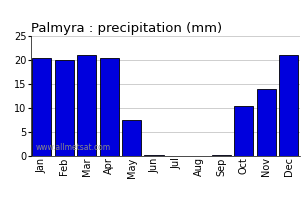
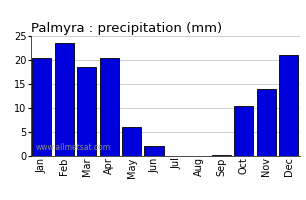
Feb: 20.0 -> 23.5
Mar: 21.0 -> 18.5
May: 7.5 -> 6.0
Jun: 0.3 -> 2.0
